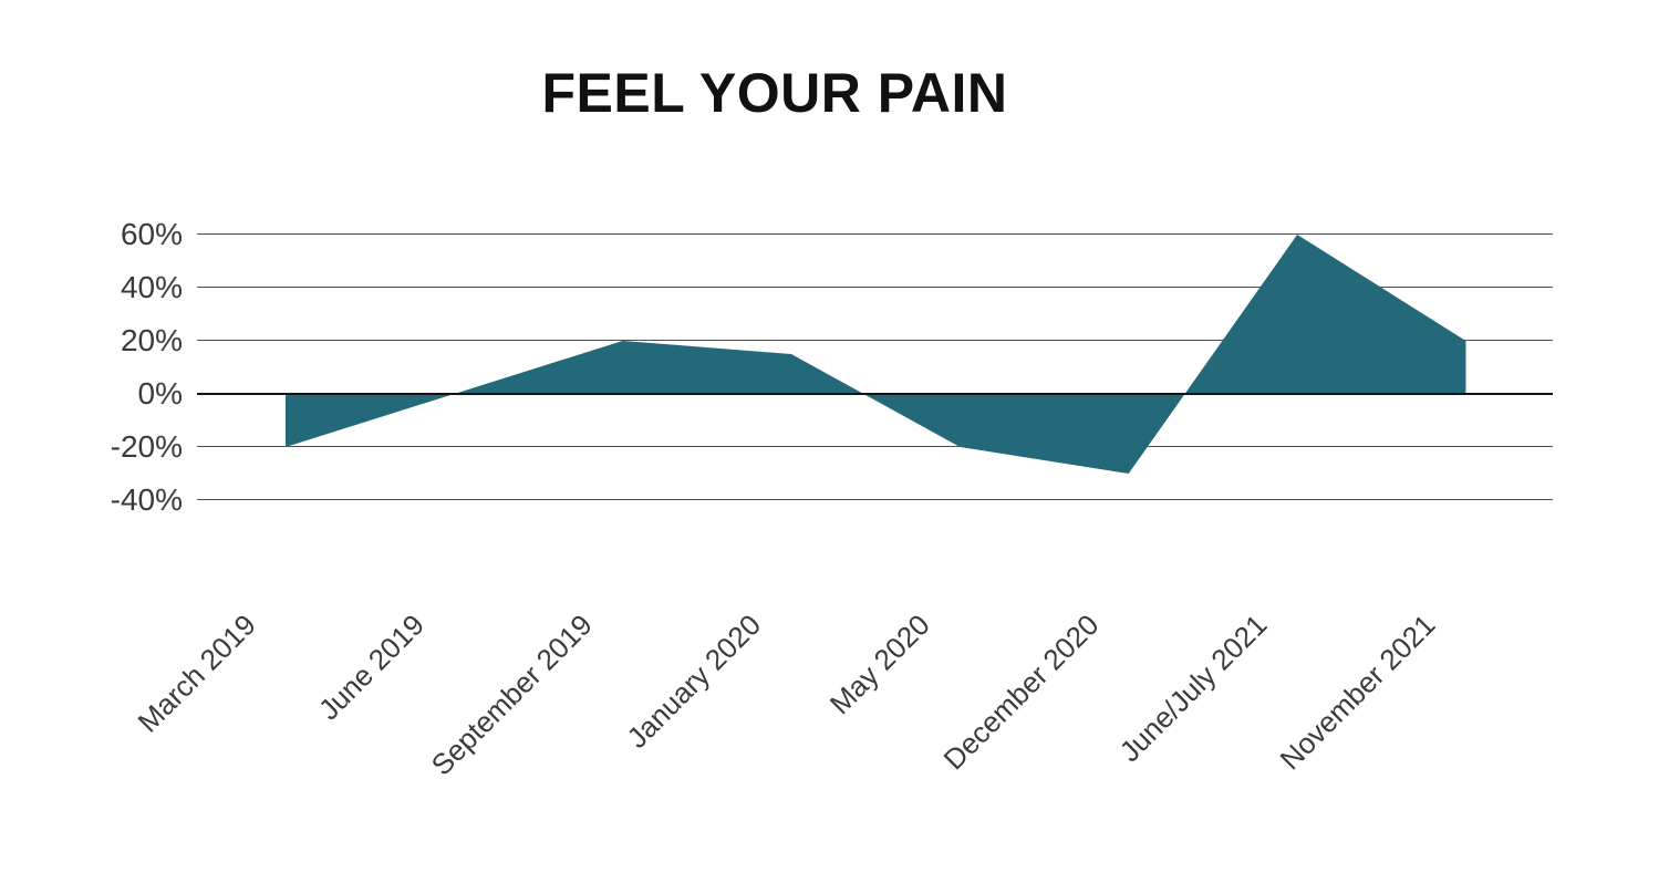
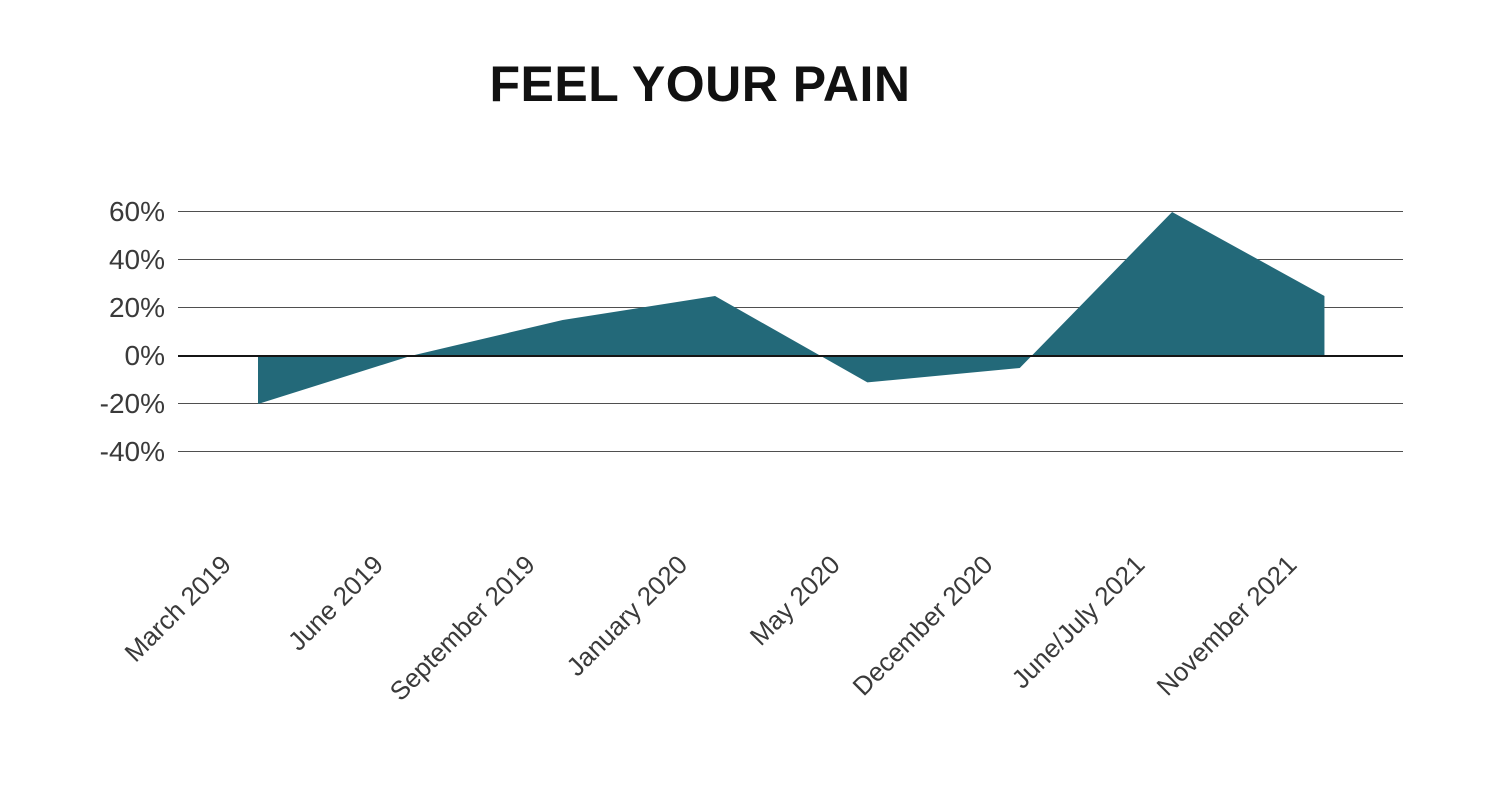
September 2019: 20% -> 15%
January 2020: 15% -> 25%
May 2020: -20% -> -11%
December 2020: -30% -> -5%
November 2021: 20% -> 25%
